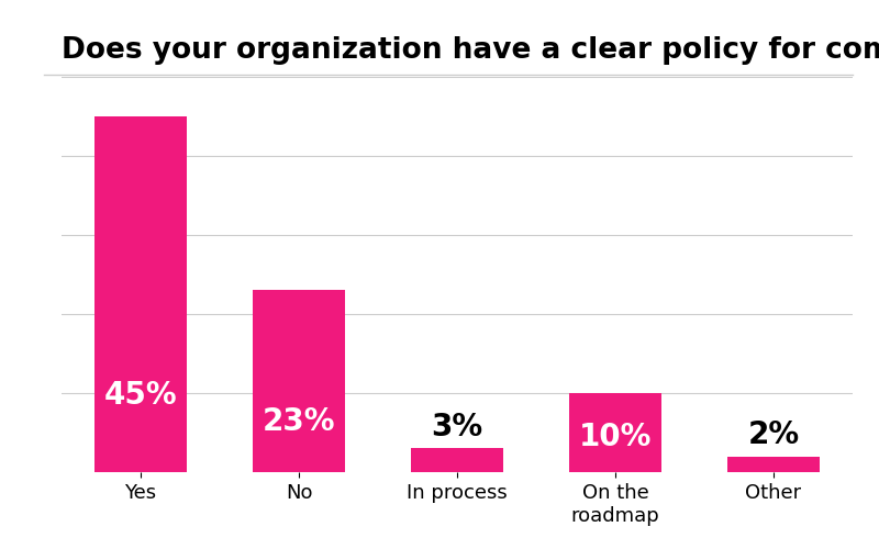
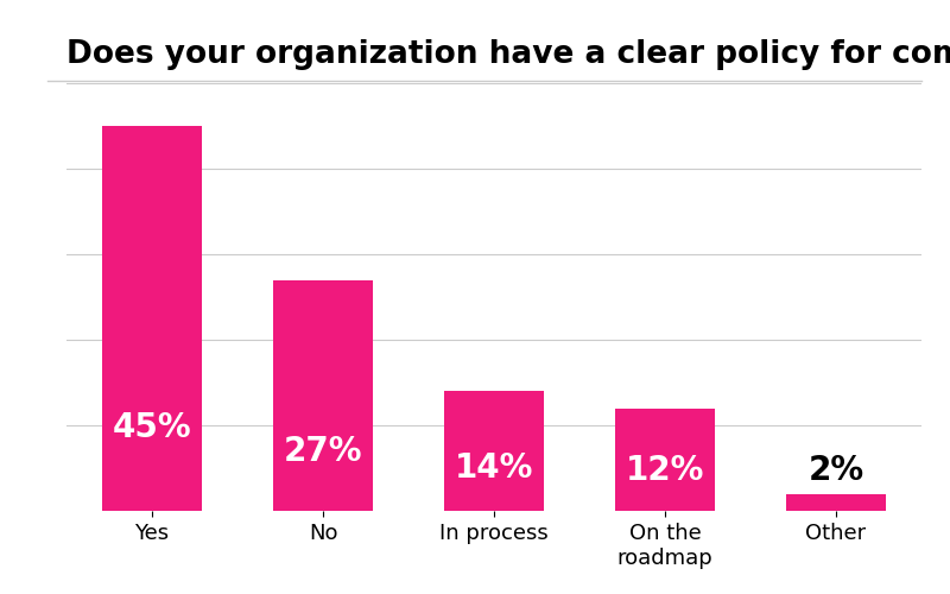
No: 23% -> 27%
In process: 3% -> 14%
On the roadmap: 10% -> 12%
